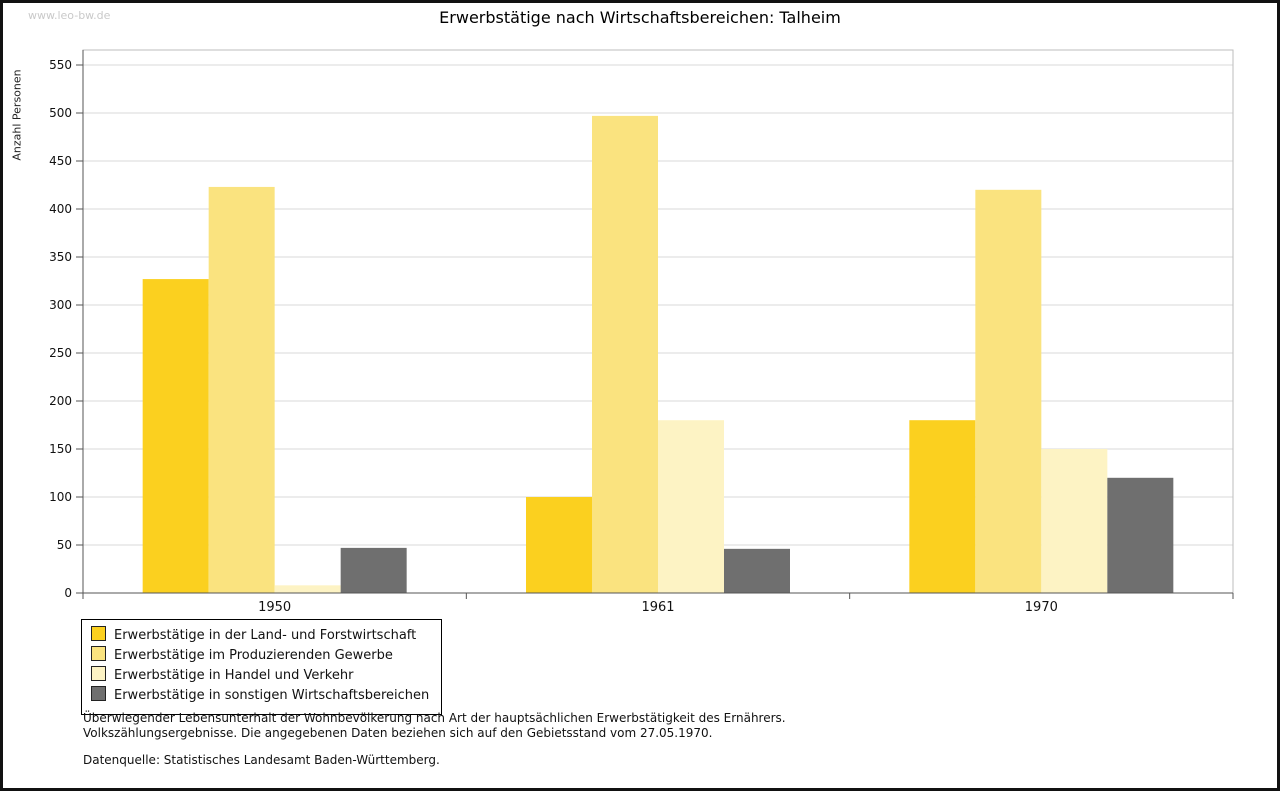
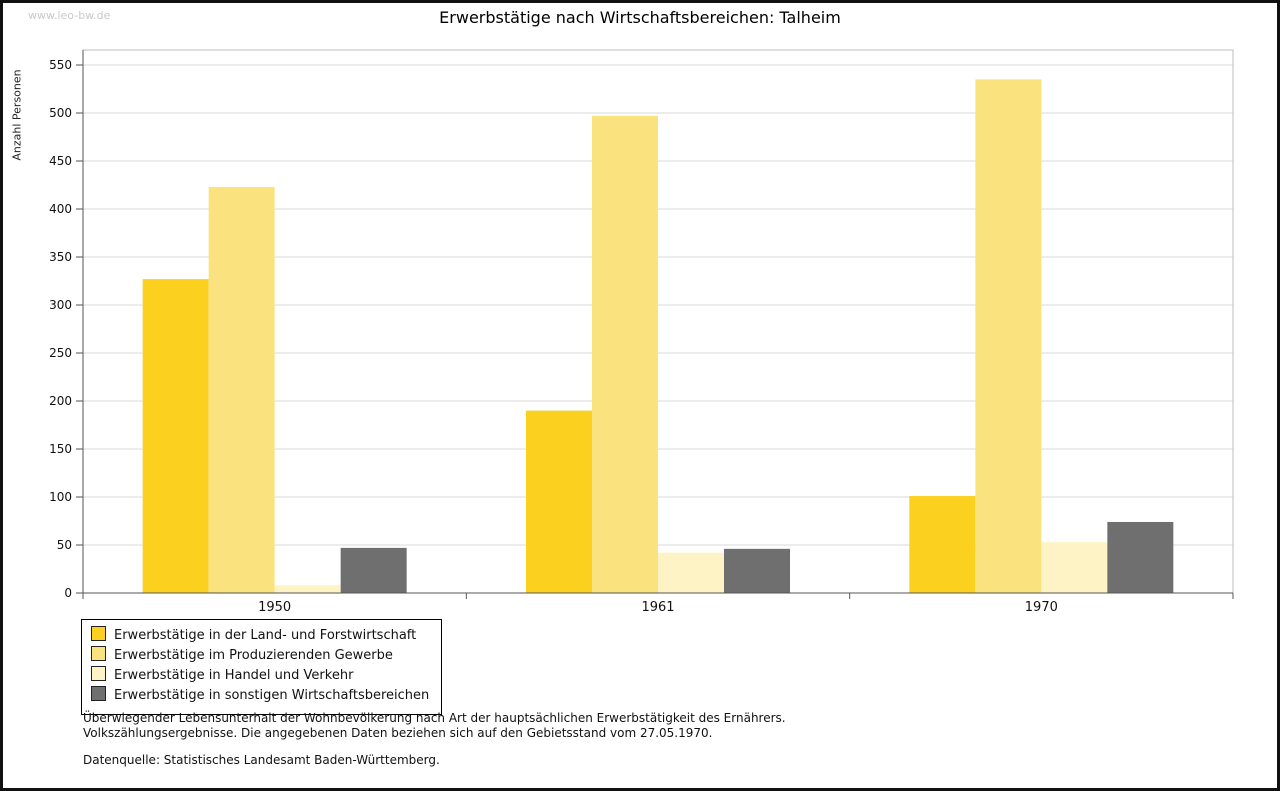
Erwerbstätige in der Land- und Forstwirtschaft/1961: 100 -> 190
Erwerbstätige in Handel und Verkehr/1961: 180 -> 40
Erwerbstätige in der Land- und Forstwirtschaft/1970: 180 -> 100
Erwerbstätige im Produzierenden Gewerbe/1970: 420 -> 540
Erwerbstätige in Handel und Verkehr/1970: 150 -> 50
Erwerbstätige in sonstigen Wirtschaftsbereichen/1970: 120 -> 70
